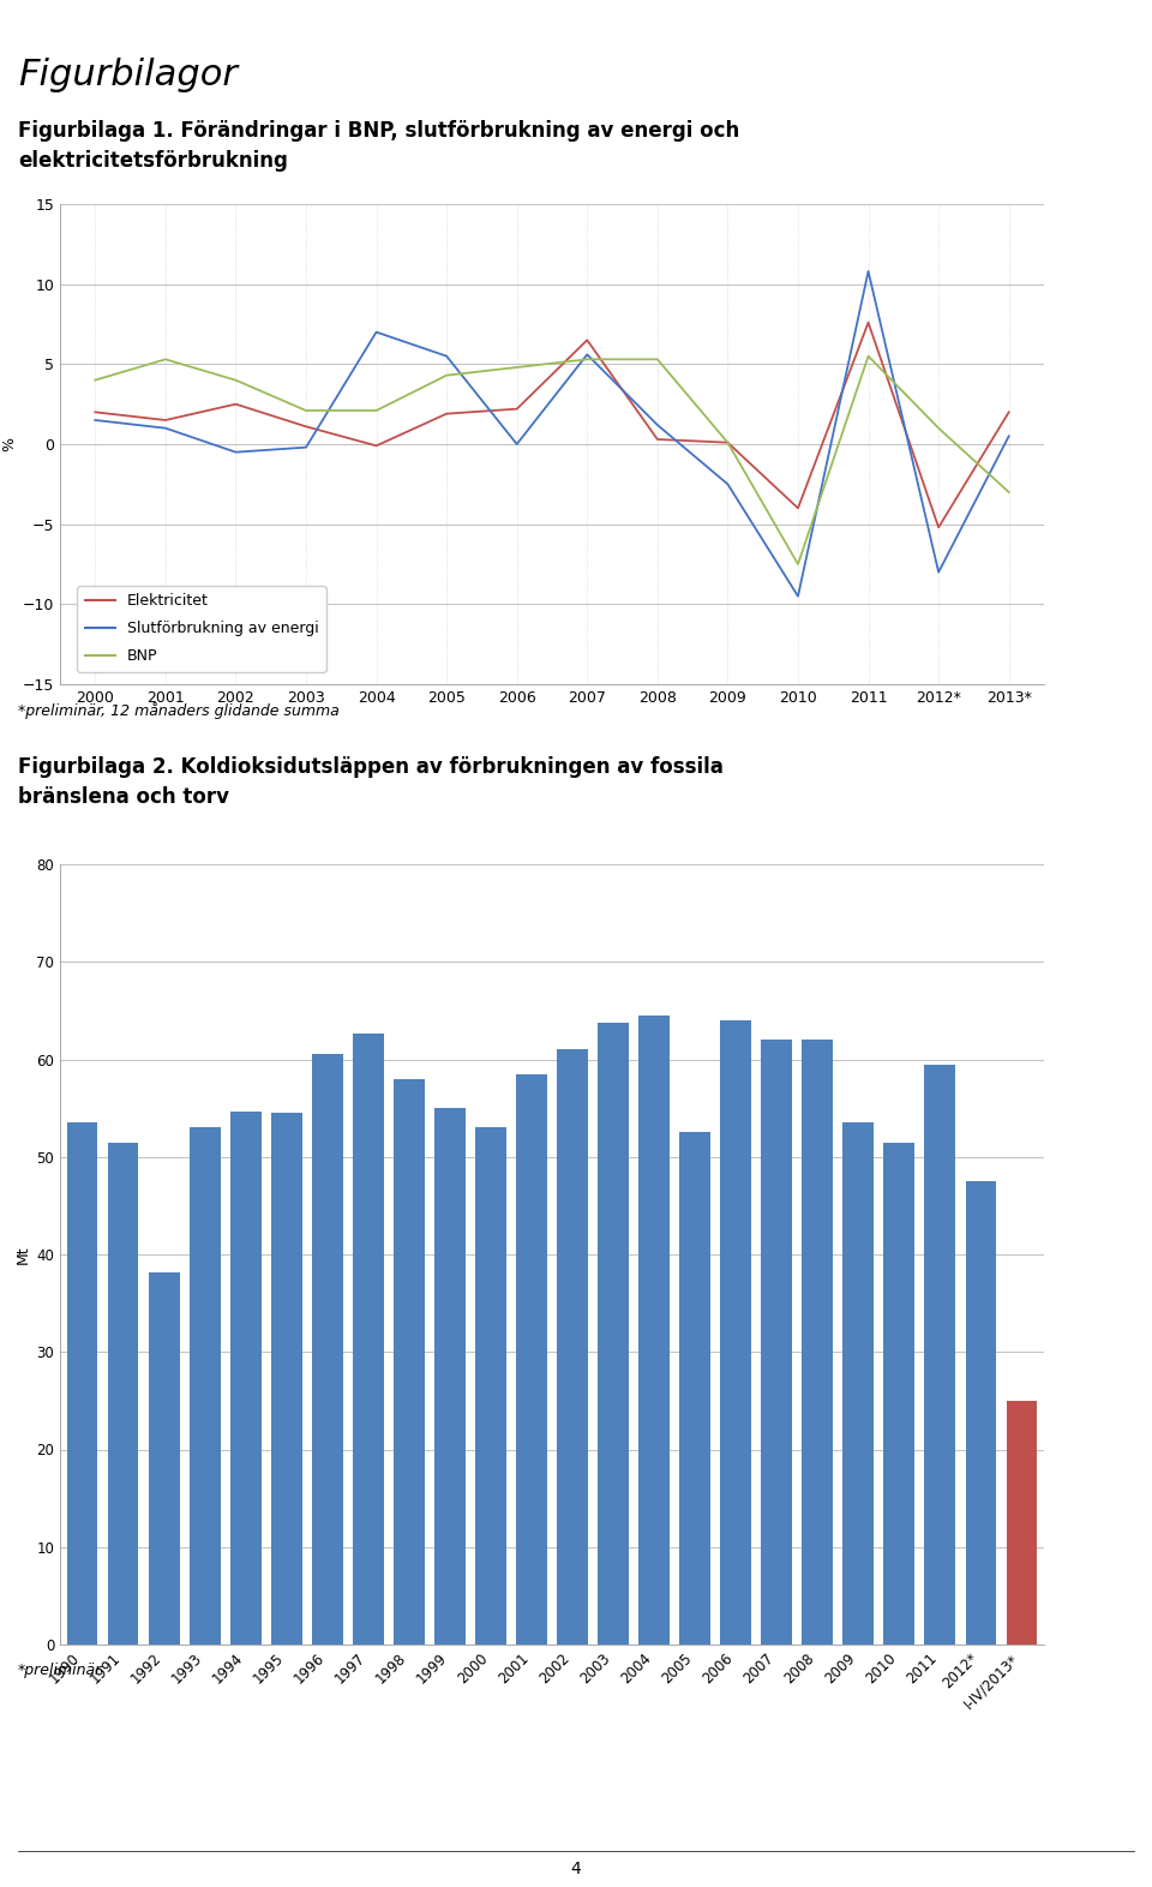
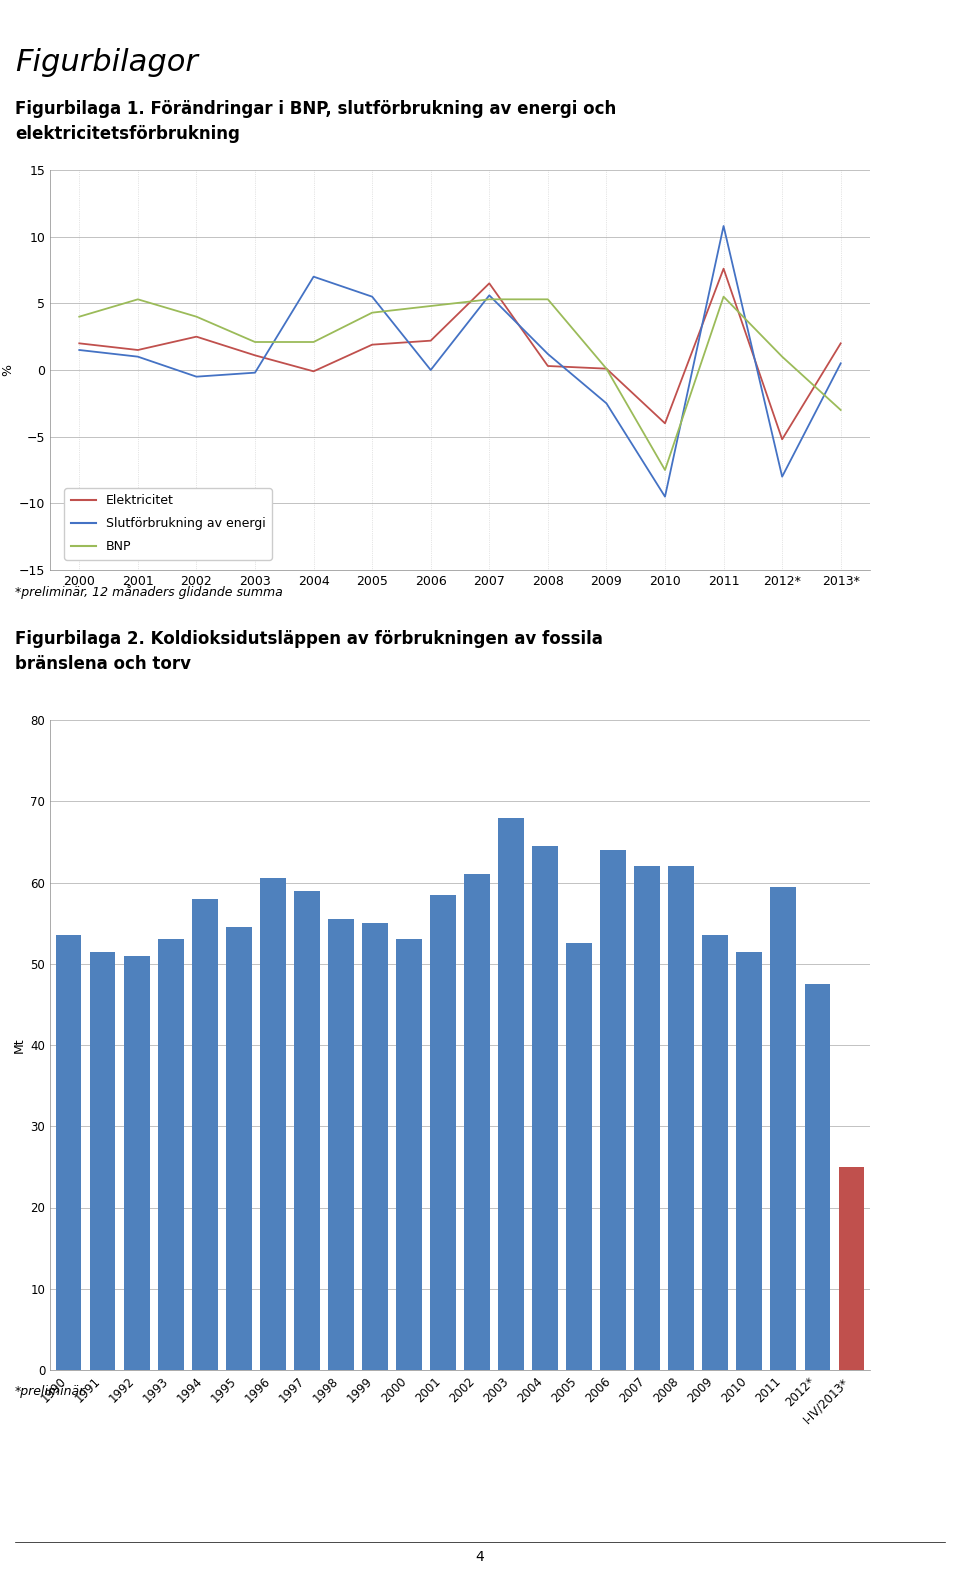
1992: 38.2 -> 51.0
1994: 54.6 -> 58.0
1997: 62.6 -> 59.0
1998: 58.0 -> 55.5
2003: 63.8 -> 68.0
